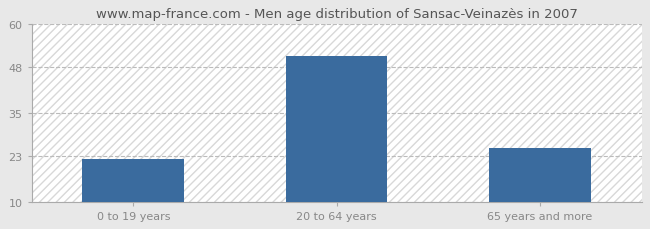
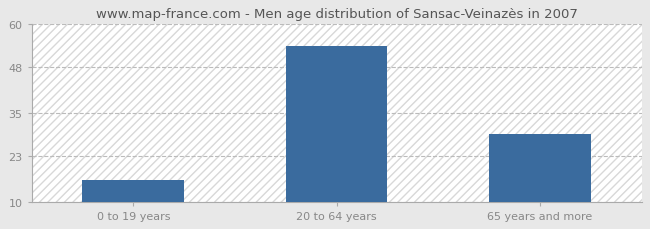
0 to 19 years: 22 -> 16
20 to 64 years: 51 -> 54
65 years and more: 25 -> 29
